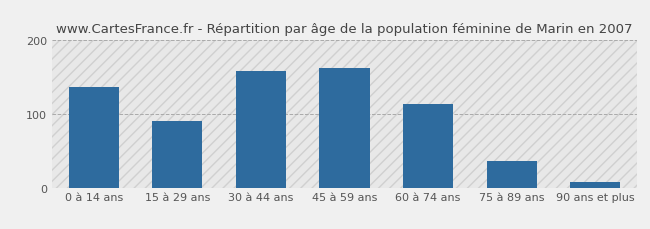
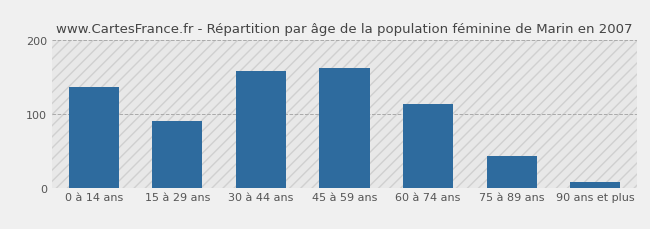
75 à 89 ans: 36 -> 43
